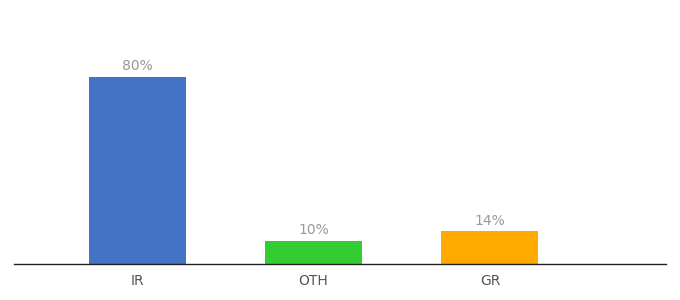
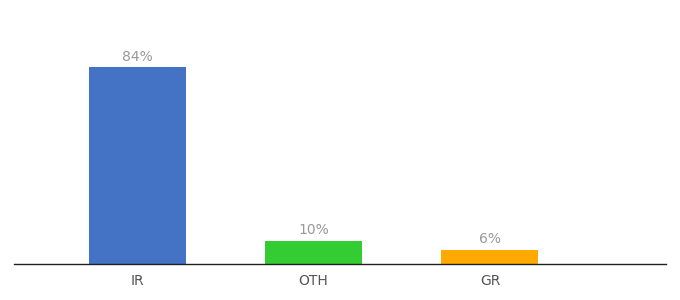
IR: 80% -> 84%
GR: 14% -> 6%
